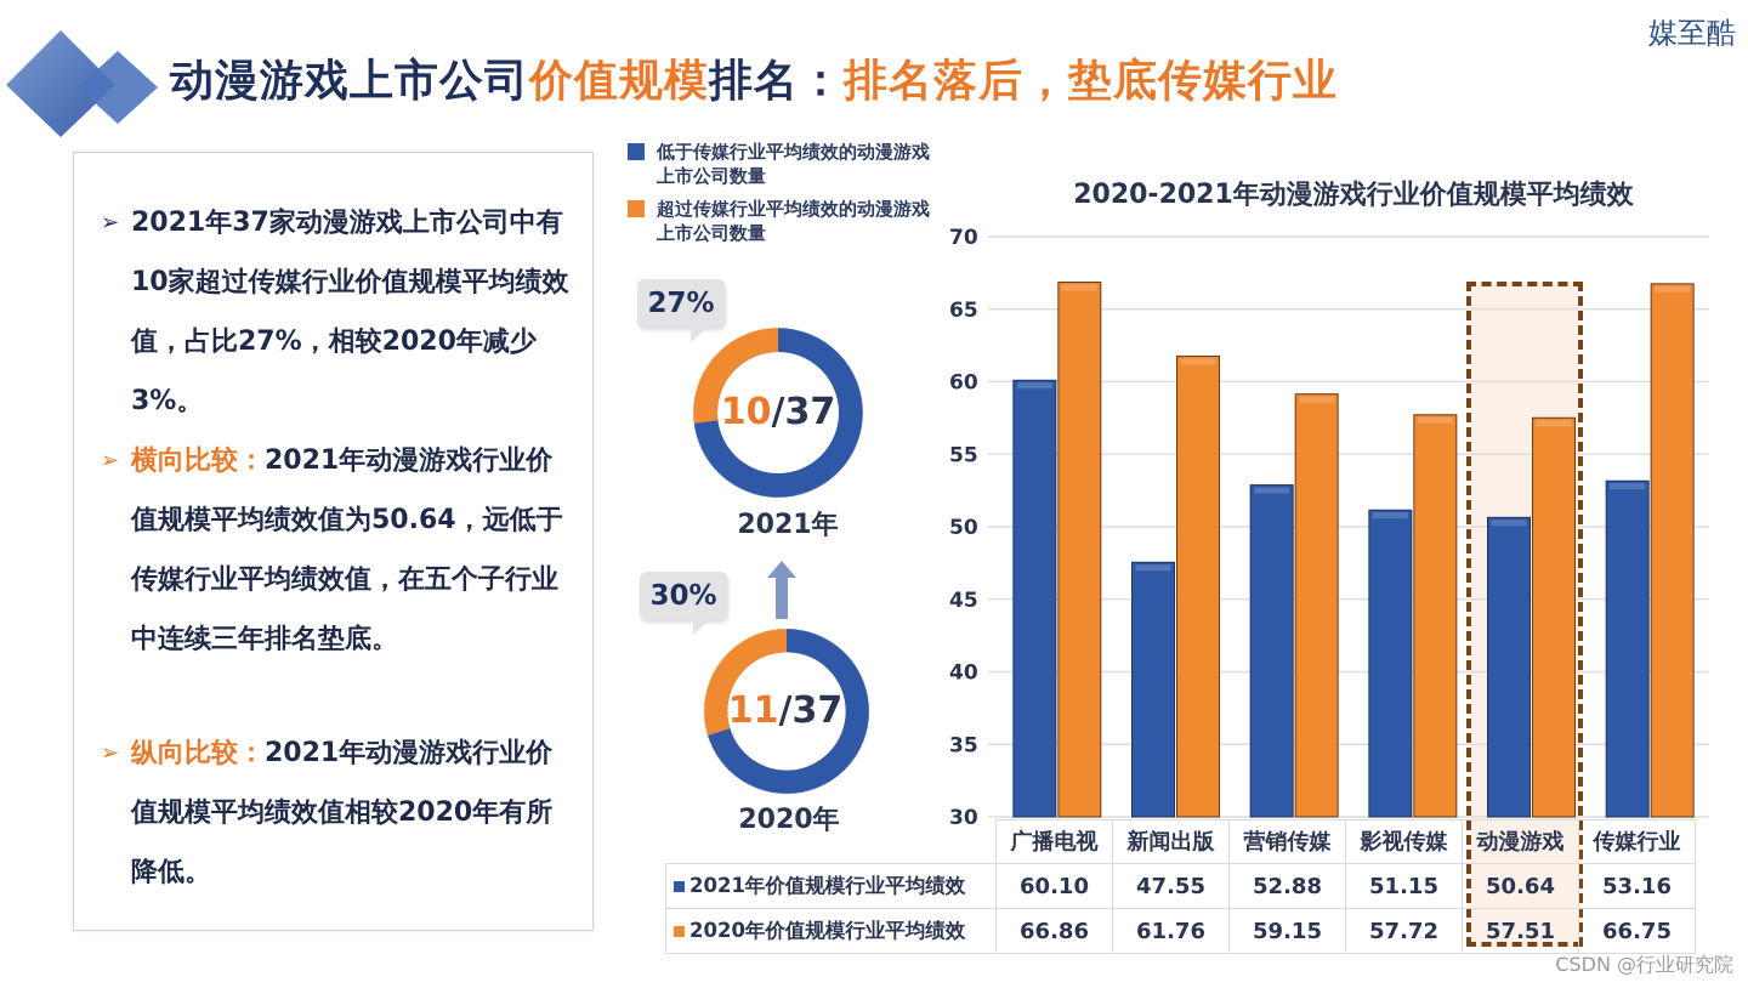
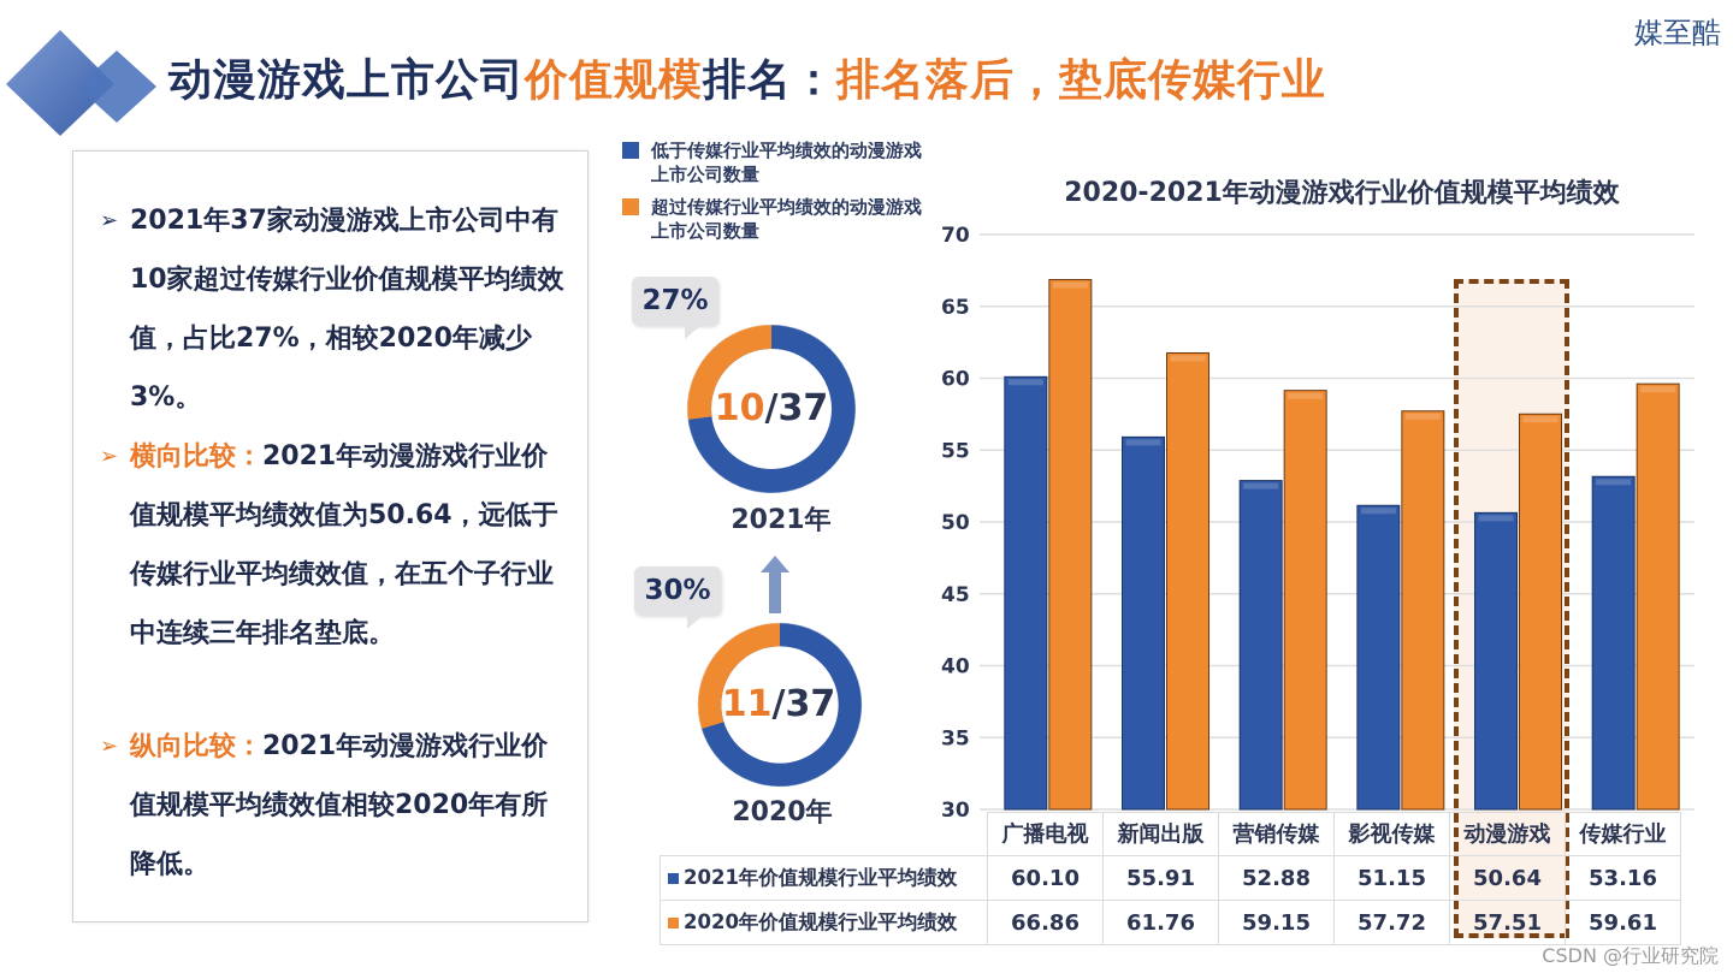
2021年价值规模行业平均绩效/新闻出版: 47.55 -> 55.91
2020年价值规模行业平均绩效/传媒行业: 66.75 -> 59.61
